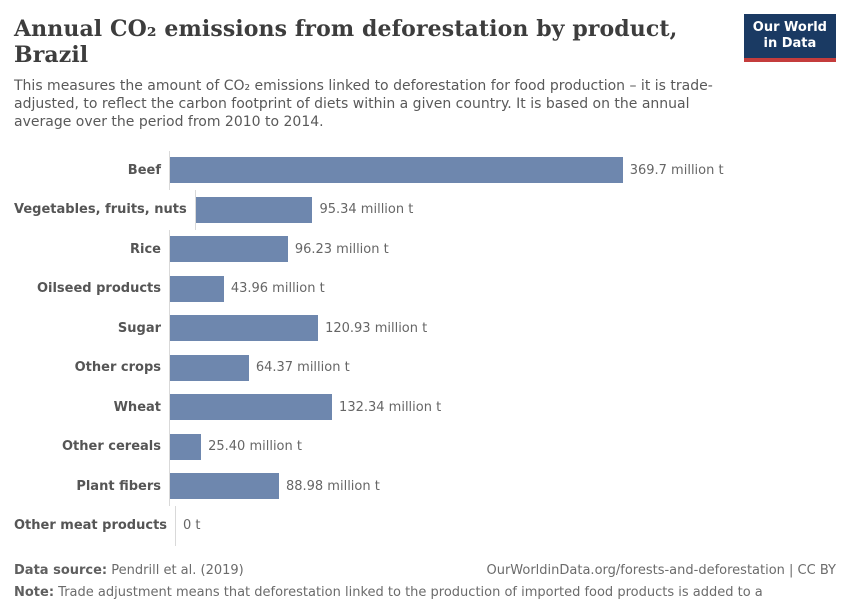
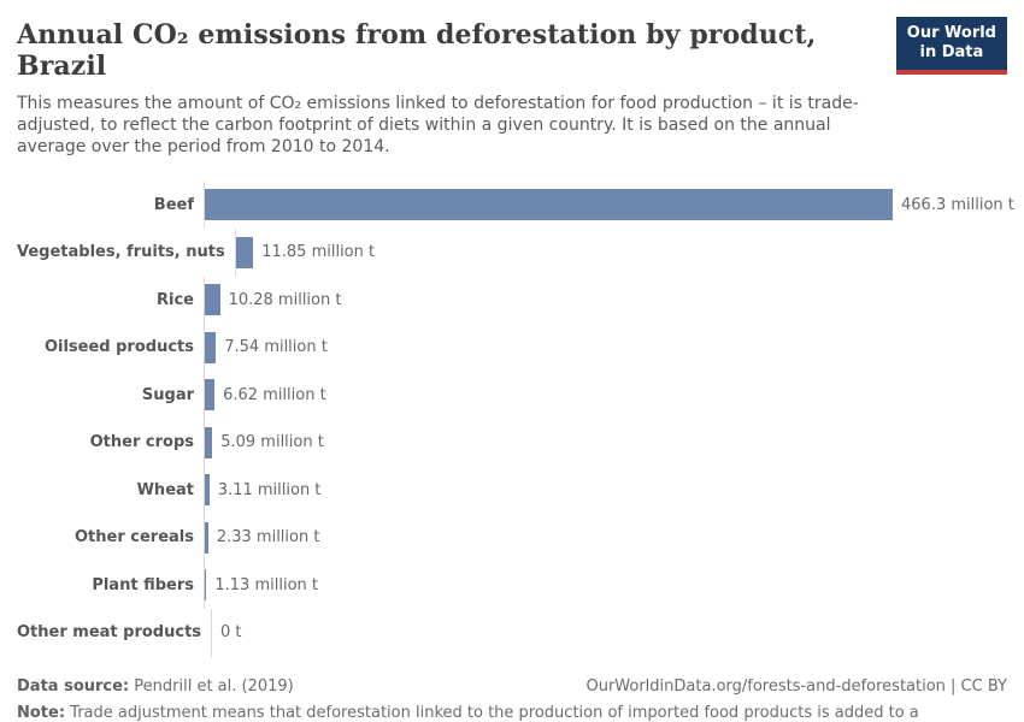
Beef: 369.7 -> 466.3
Vegetables, fruits, nuts: 95.34 -> 11.85
Rice: 96.23 -> 10.28
Oilseed products: 43.96 -> 7.54
Sugar: 120.93 -> 6.62
Other crops: 64.37 -> 5.09
Wheat: 132.34 -> 3.11
Other cereals: 25.40 -> 2.33
Plant fibers: 88.98 -> 1.13
